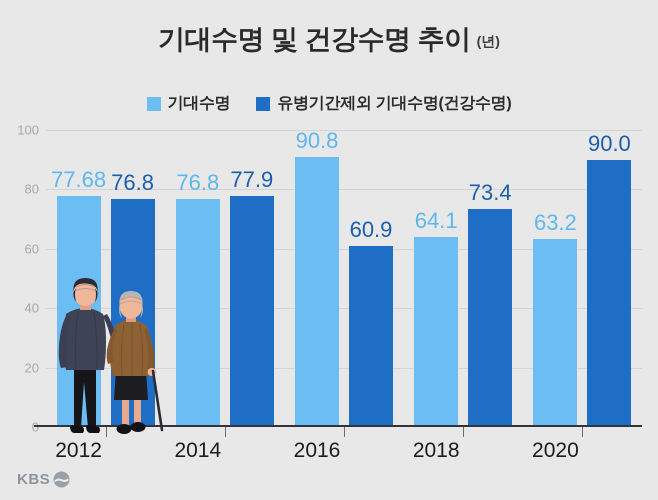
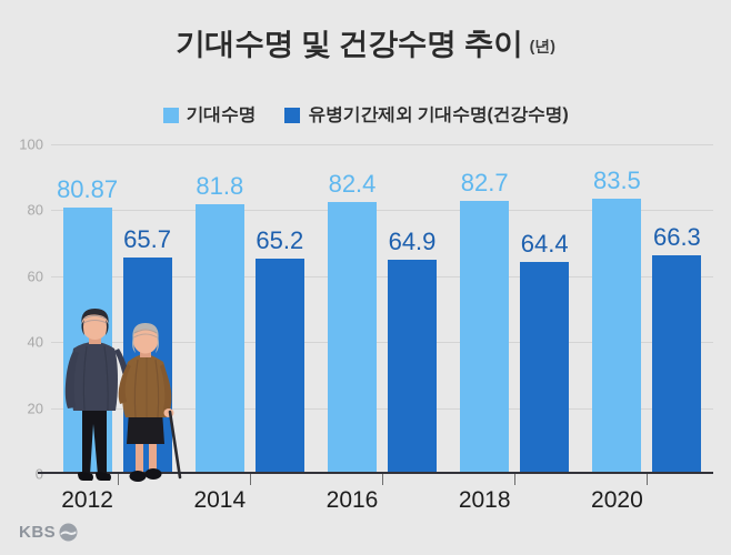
기대수명/2012: 77.68 -> 80.87
유병기간제외 기대수명(건강수명)/2012: 76.8 -> 65.7
기대수명/2014: 76.8 -> 81.8
유병기간제외 기대수명(건강수명)/2014: 77.9 -> 65.2
기대수명/2016: 90.8 -> 82.4
유병기간제외 기대수명(건강수명)/2016: 60.9 -> 64.9
기대수명/2018: 64.1 -> 82.7
유병기간제외 기대수명(건강수명)/2018: 73.4 -> 64.4
기대수명/2020: 63.2 -> 83.5
유병기간제외 기대수명(건강수명)/2020: 90.0 -> 66.3
